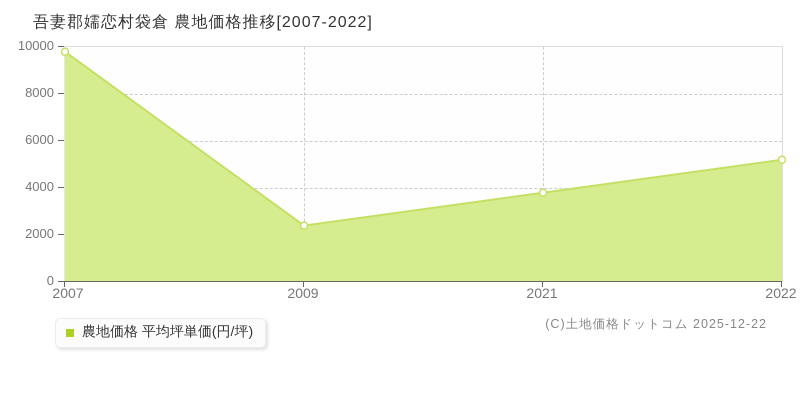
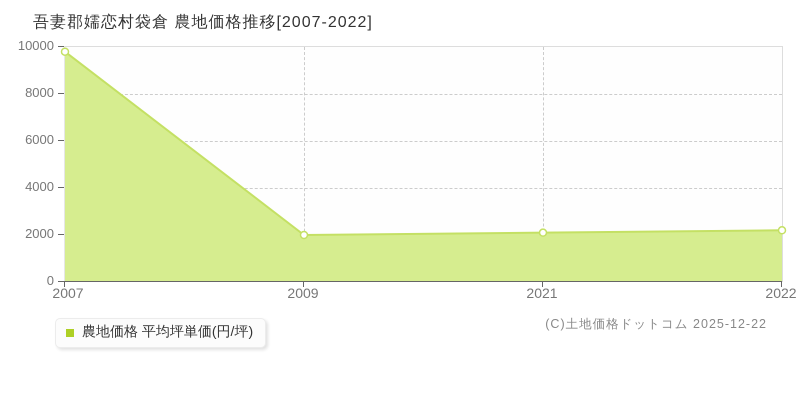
2009: 2400 -> 2000
2021: 3800 -> 2100
2022: 5200 -> 2200
